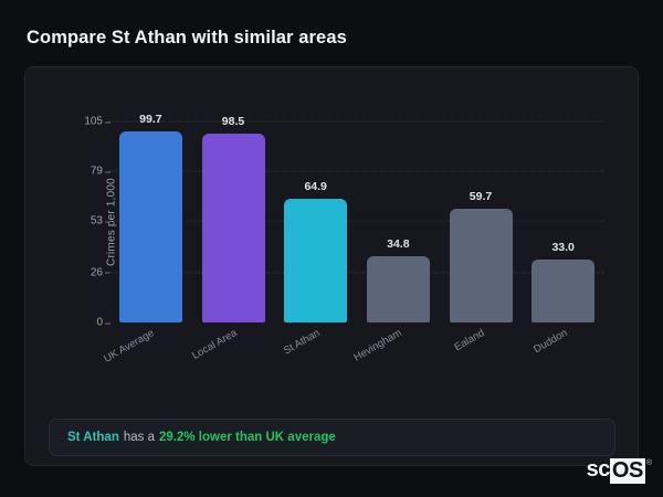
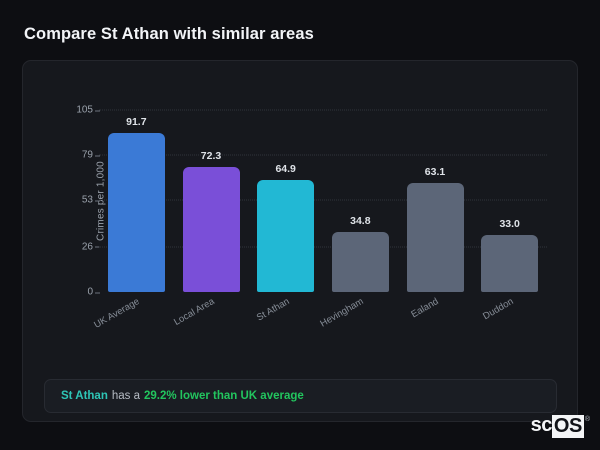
UK Average: 99.7 -> 91.7
Local Area: 98.5 -> 72.3
Ealand: 59.7 -> 63.1
